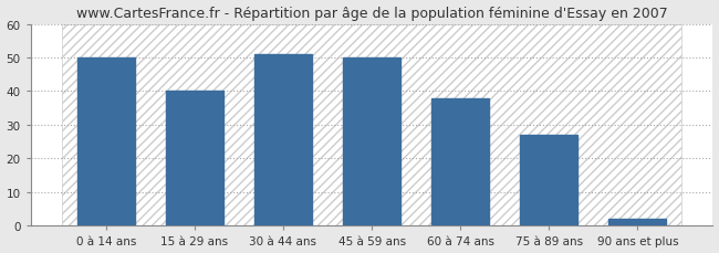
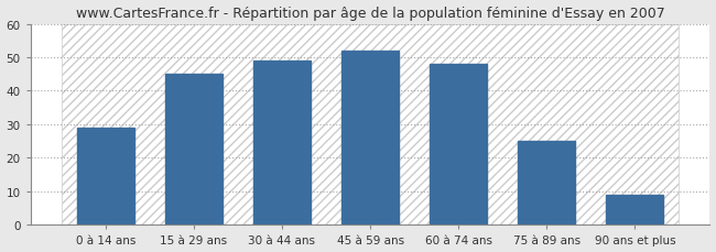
0 à 14 ans: 50 -> 29
15 à 29 ans: 40 -> 45
30 à 44 ans: 51 -> 49
45 à 59 ans: 50 -> 52
60 à 74 ans: 38 -> 48
75 à 89 ans: 27 -> 25
90 ans et plus: 2 -> 9
